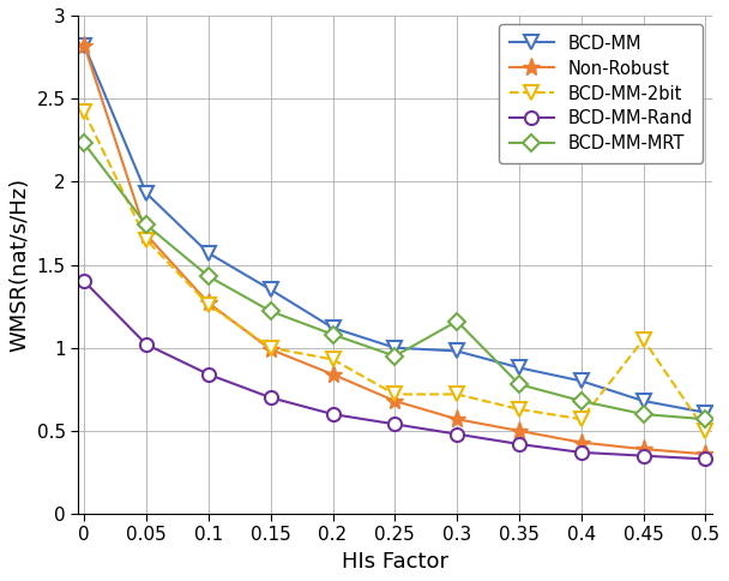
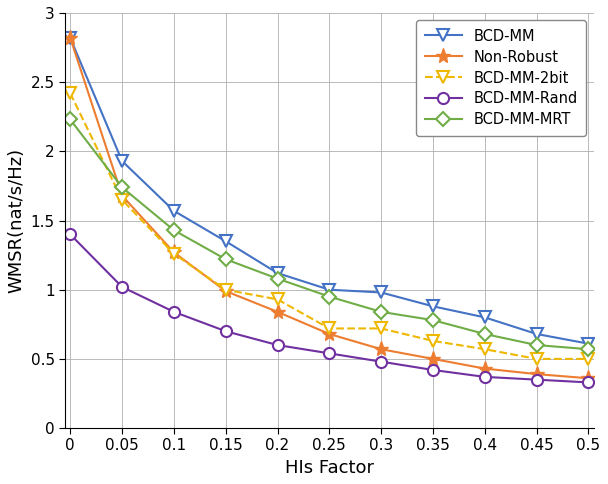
BCD-MM-MRT/0.3: 1.16 -> 0.84
BCD-MM-2bit/0.45: 1.05 -> 0.50
